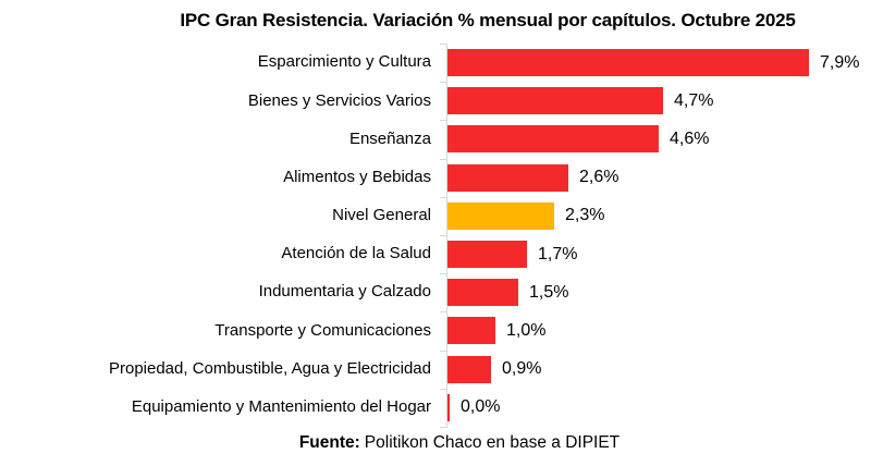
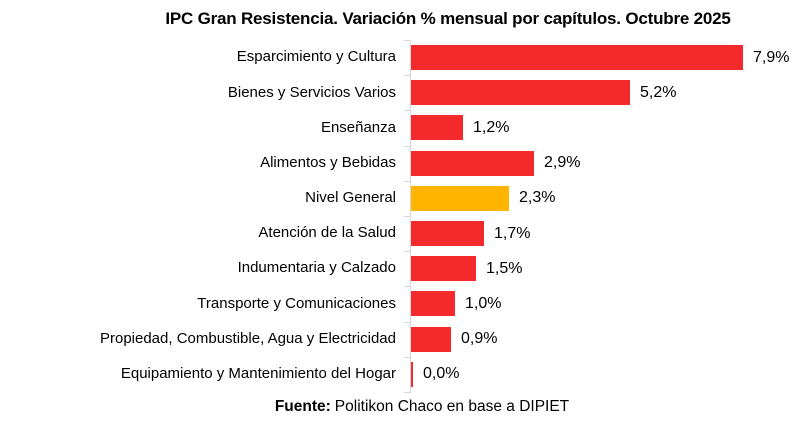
Bienes y Servicios Varios: 4,7% -> 5,2%
Enseñanza: 4,6% -> 1,2%
Alimentos y Bebidas: 2,6% -> 2,9%
